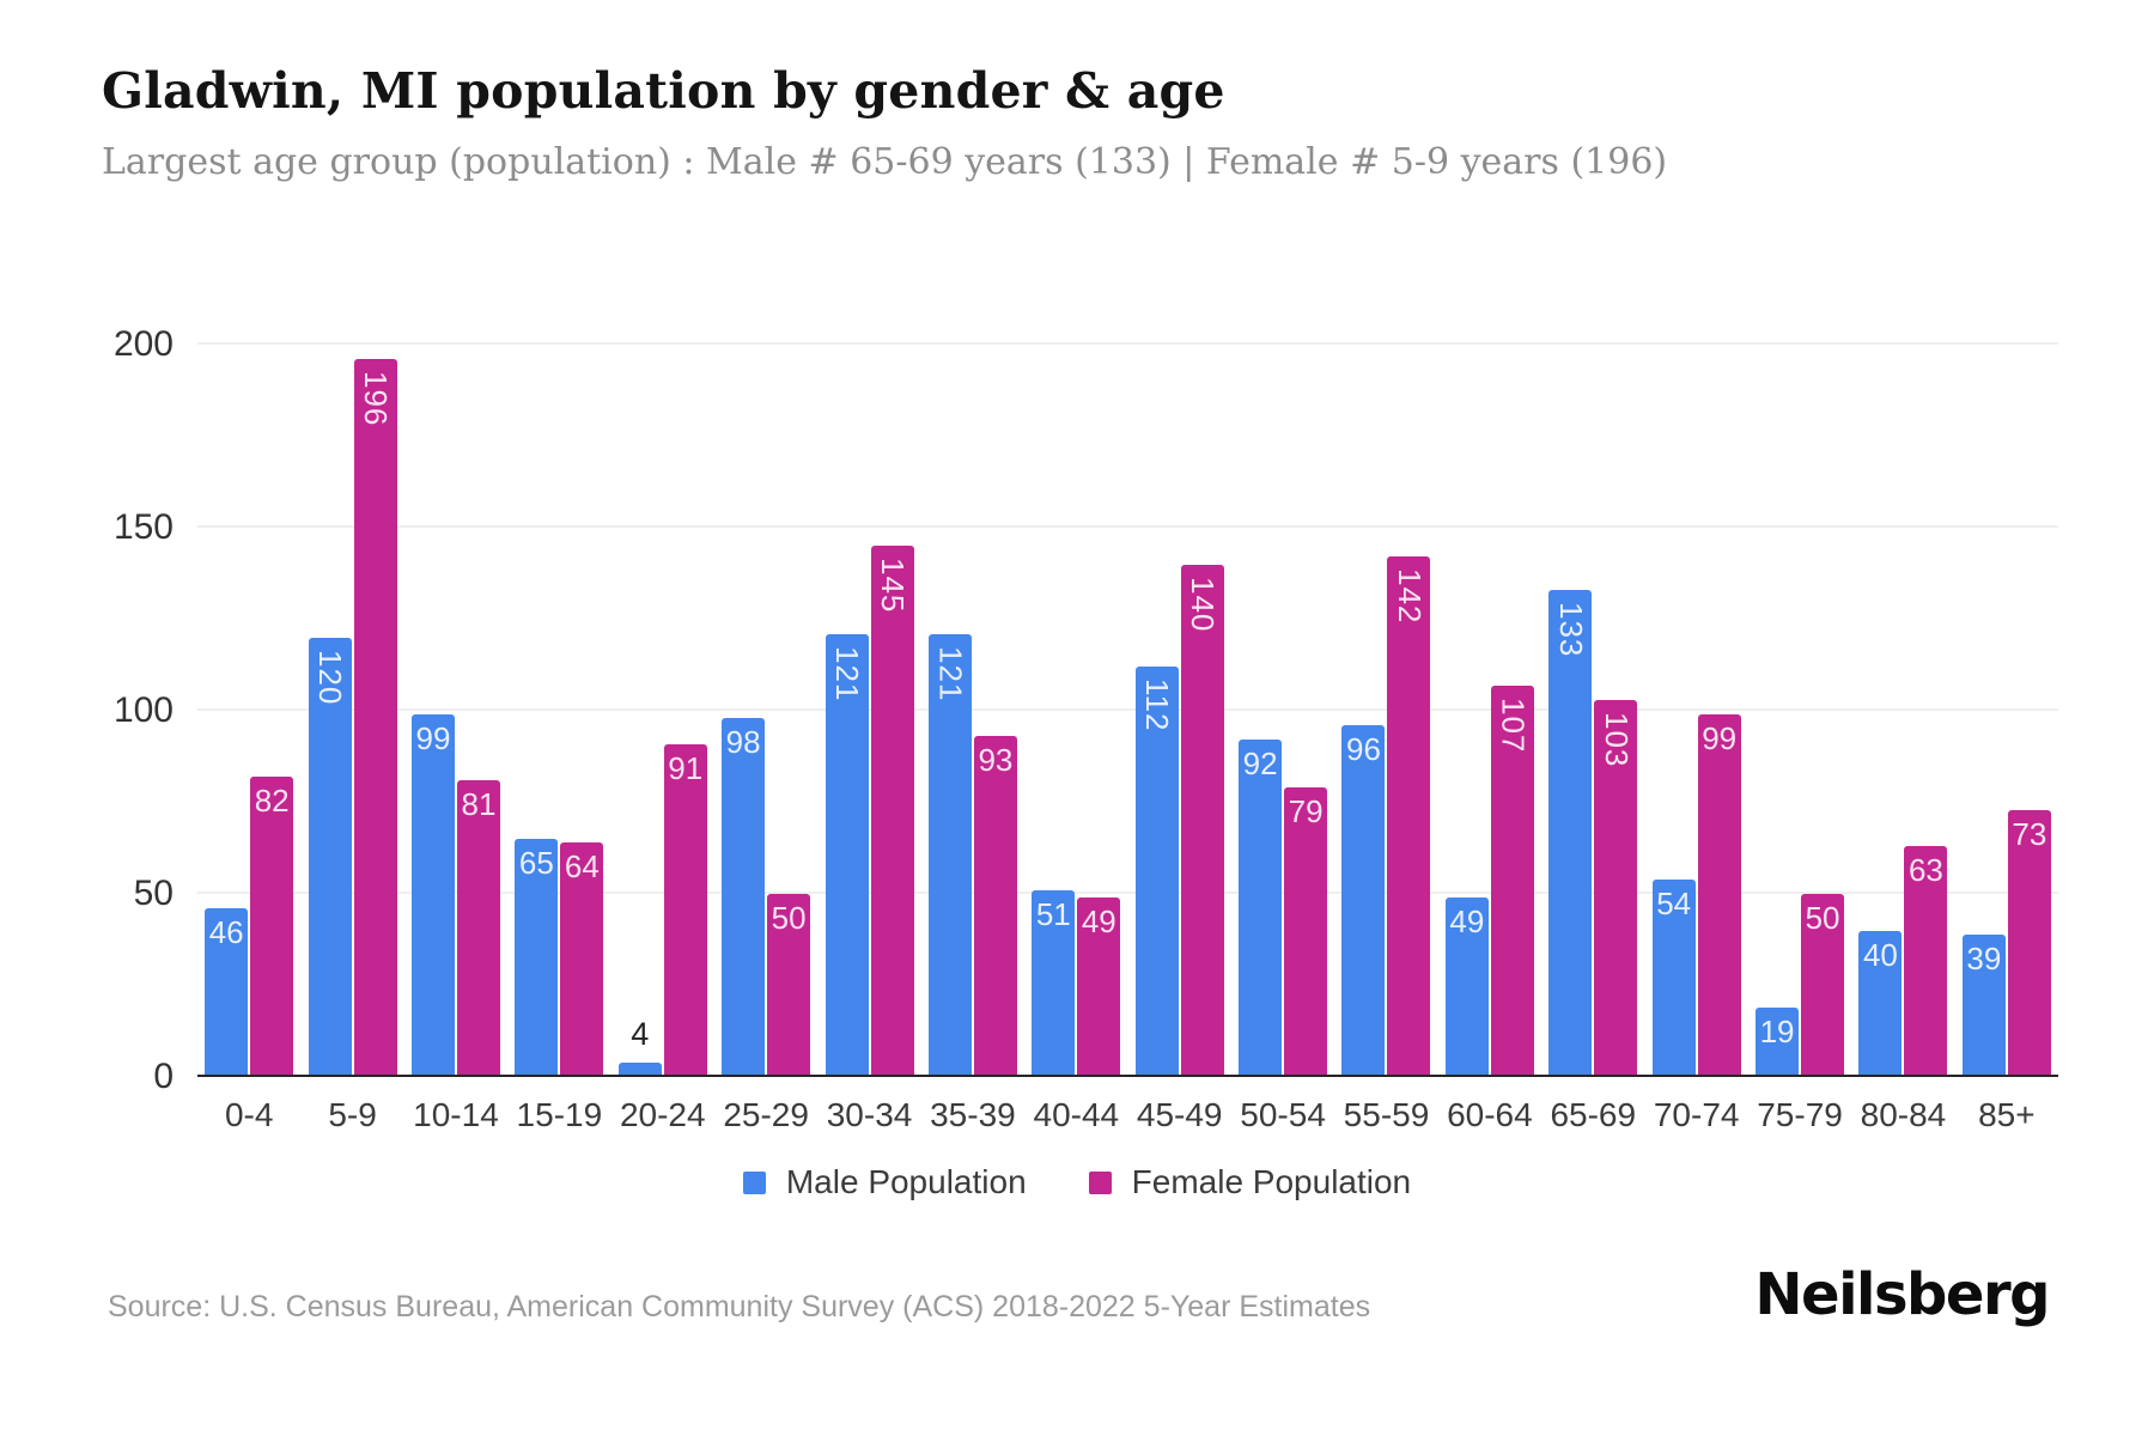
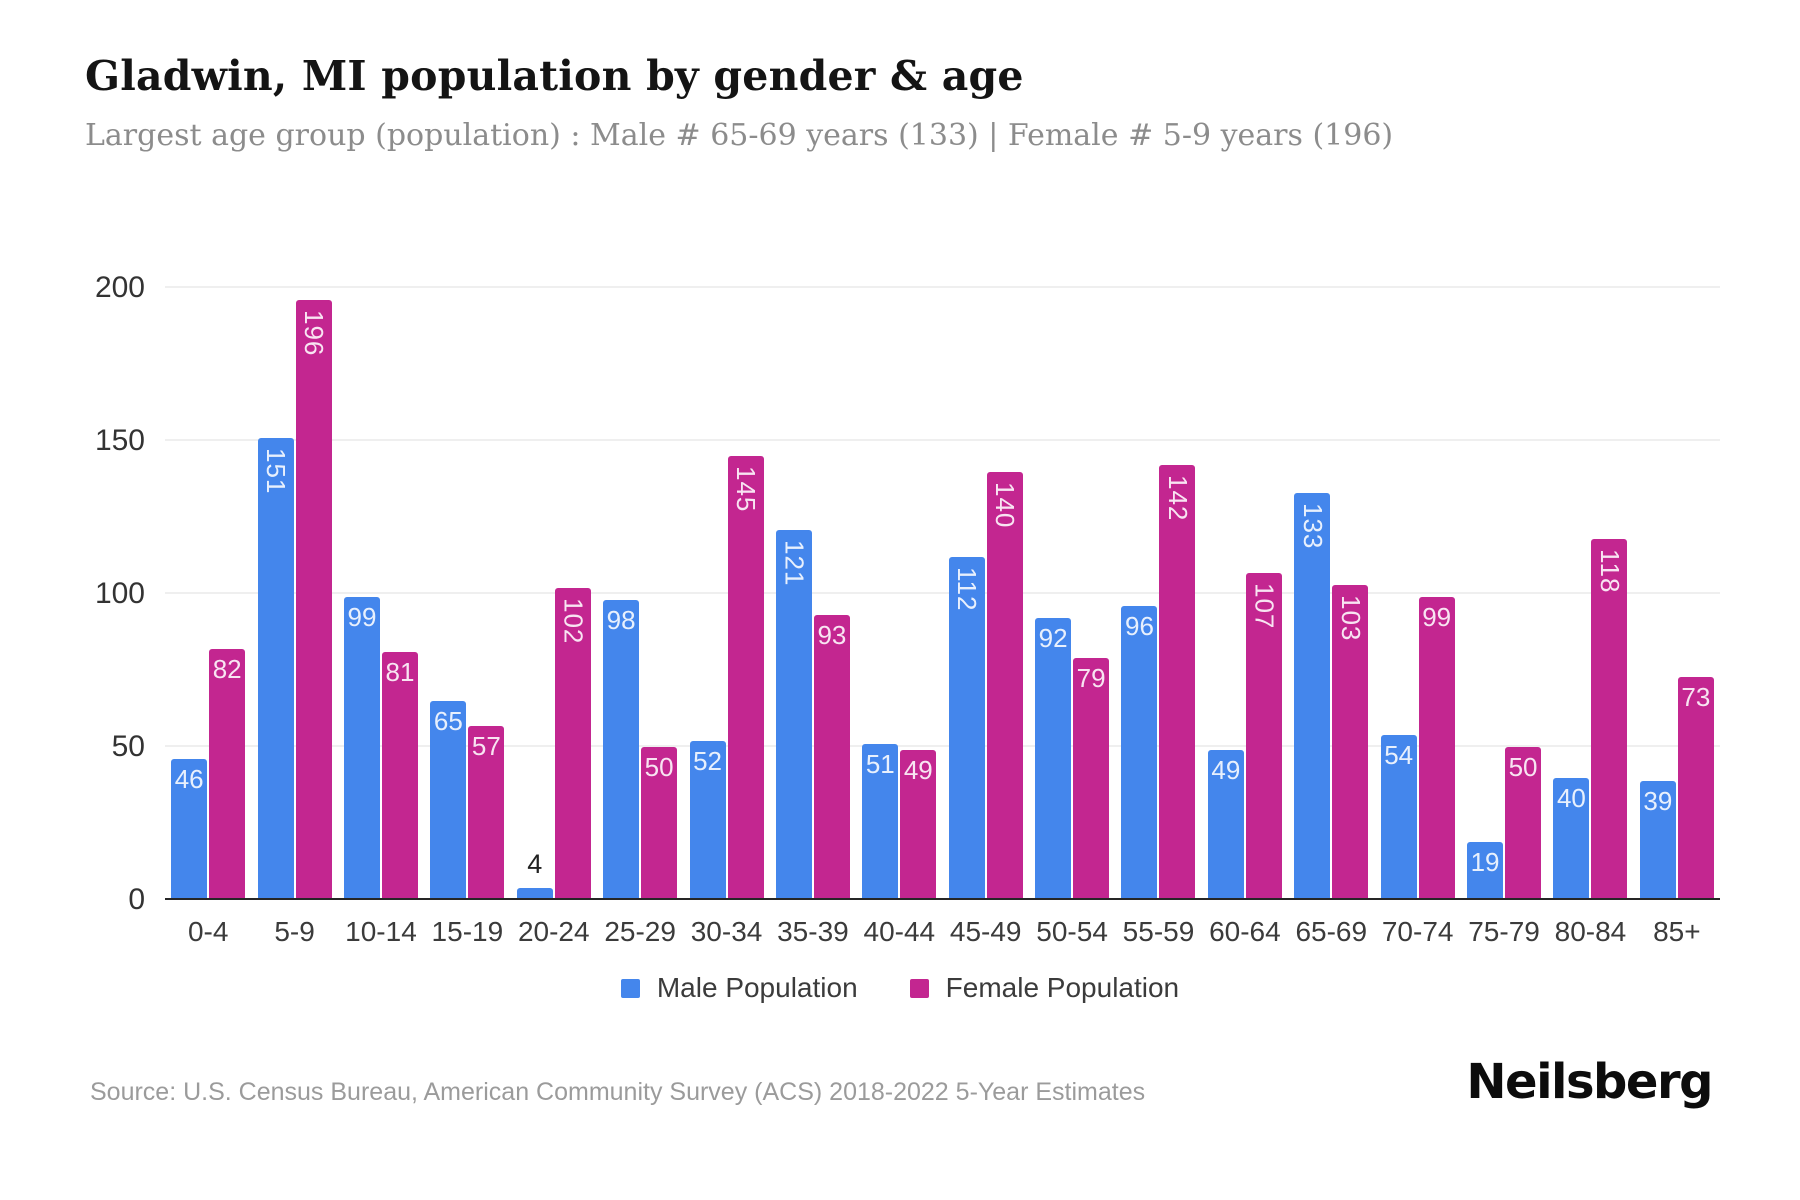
Male Population/5-9: 120 -> 151
Female Population/15-19: 64 -> 57
Female Population/20-24: 91 -> 102
Male Population/30-34: 121 -> 52
Female Population/80-84: 63 -> 118
